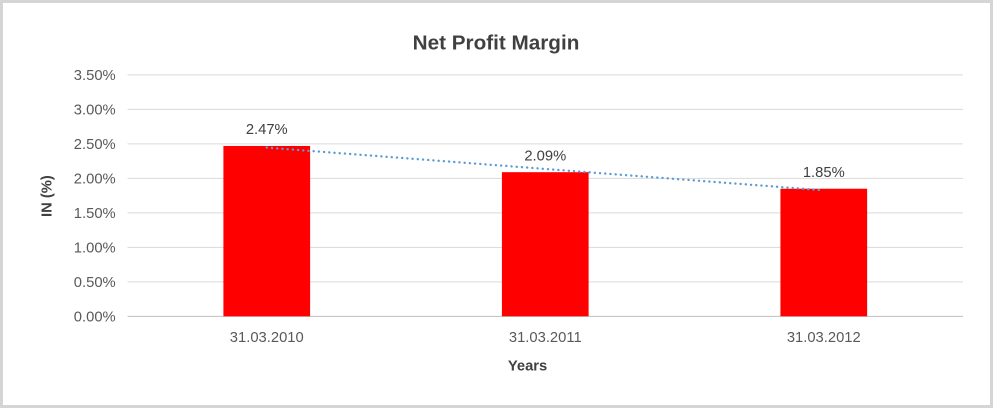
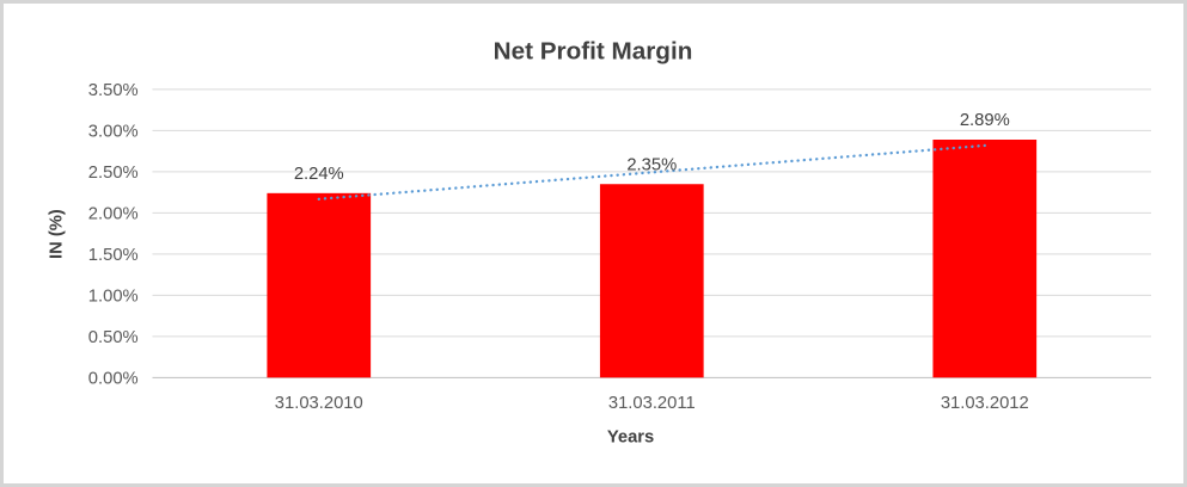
31.03.2010: 2.47% -> 2.24%
31.03.2011: 2.09% -> 2.35%
31.03.2012: 1.85% -> 2.89%
